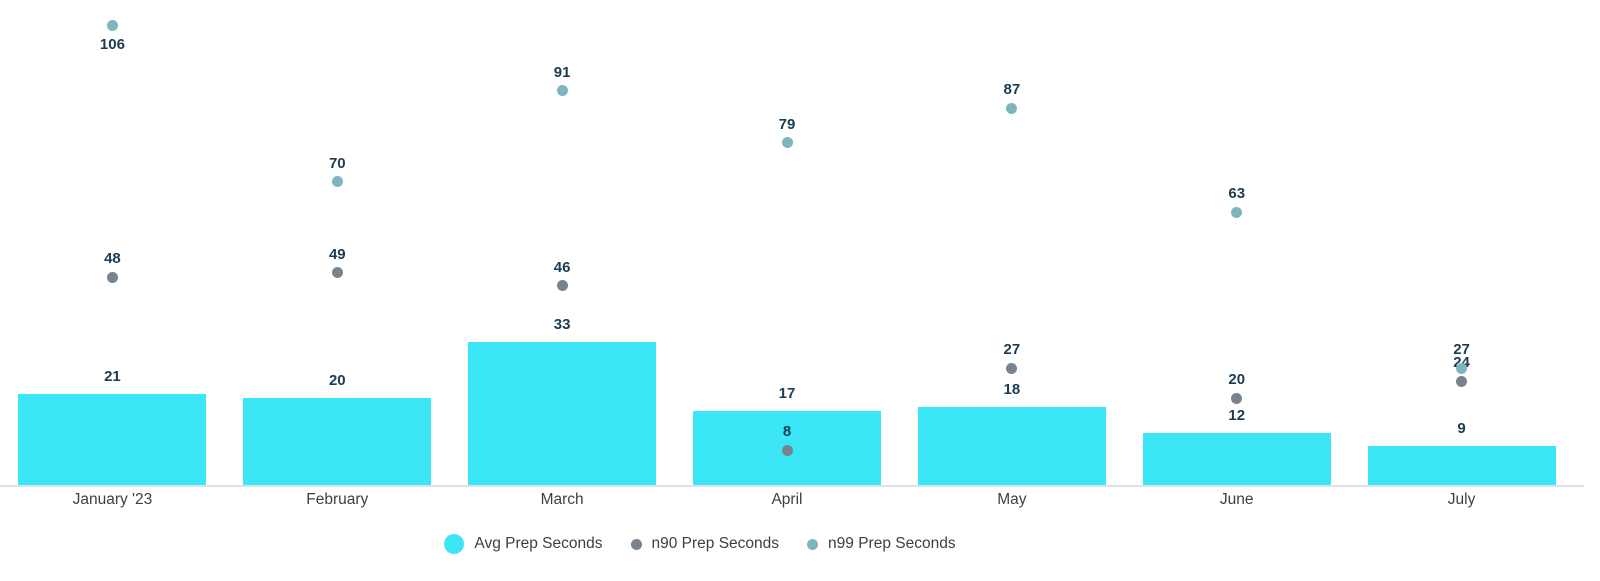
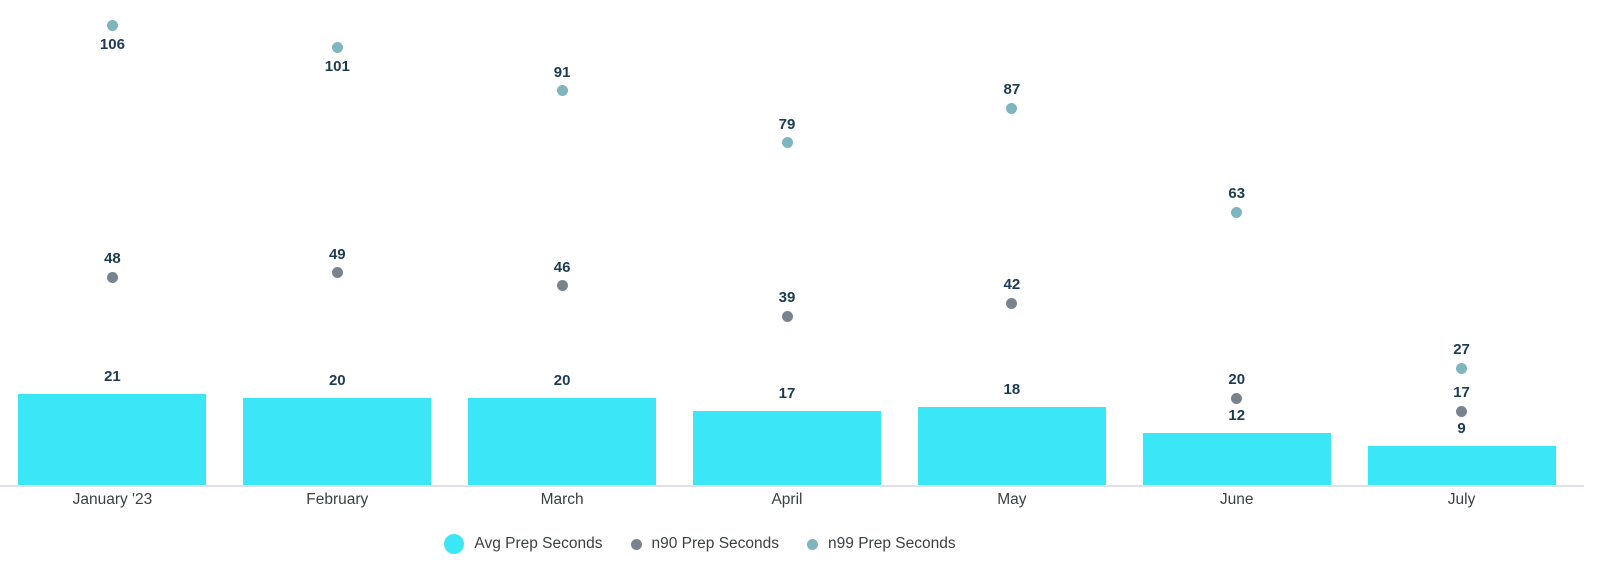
n99 Prep Seconds/February: 70 -> 101
Avg Prep Seconds/March: 33 -> 20
n90 Prep Seconds/April: 8 -> 39
n90 Prep Seconds/May: 27 -> 42
n90 Prep Seconds/July: 24 -> 17
